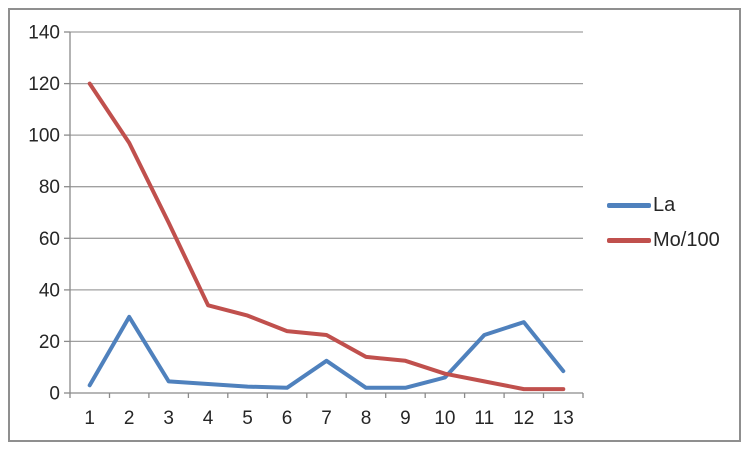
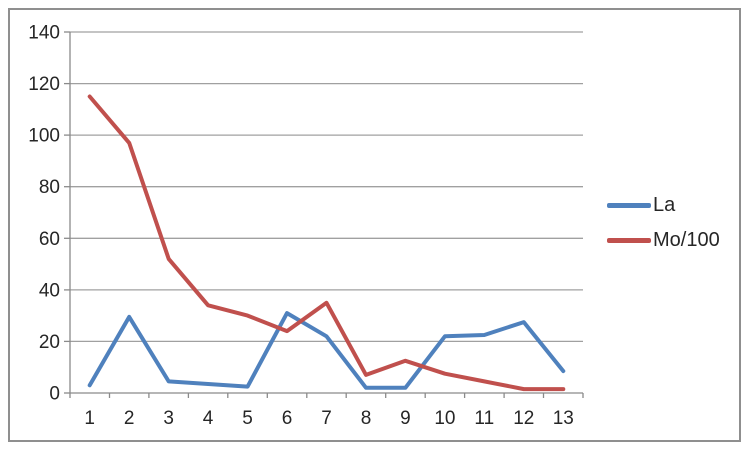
Mo/100/1: 120 -> 115
Mo/100/3: 66 -> 52
La/6: 2 -> 31
La/7: 12 -> 22
Mo/100/7: 22 -> 35
Mo/100/8: 14 -> 7
La/10: 6 -> 22
